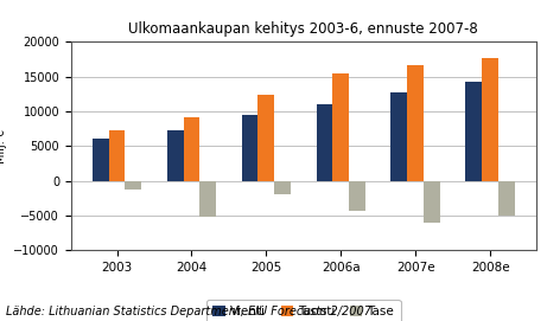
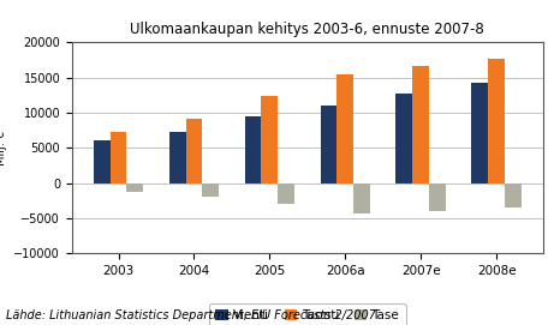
Tase/2004: -5200 -> -2000
Tase/2005: -2000 -> -2900
Tase/2007e: -6000 -> -3900
Tase/2008e: -5000 -> -3500
